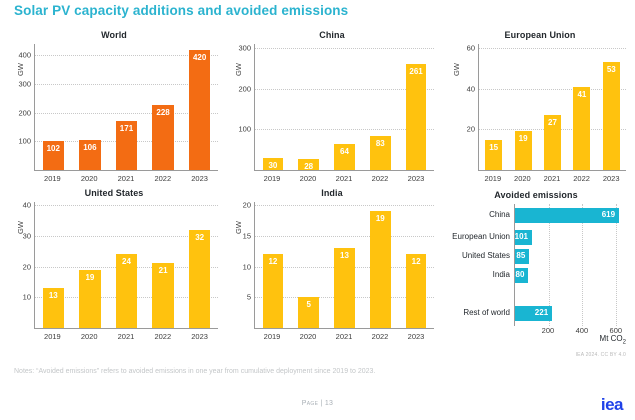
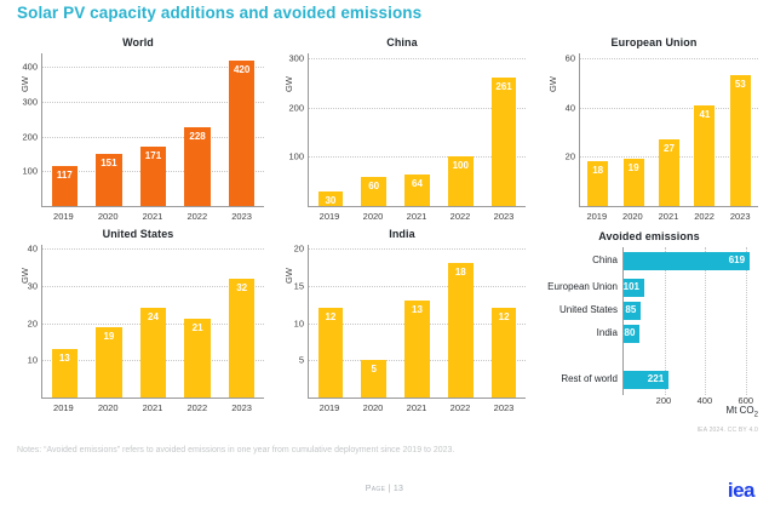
World/2019: 102 -> 117
World/2020: 106 -> 151
China/2020: 28 -> 60
China/2022: 83 -> 100
European Union/2019: 15 -> 18
India/2022: 19 -> 18
